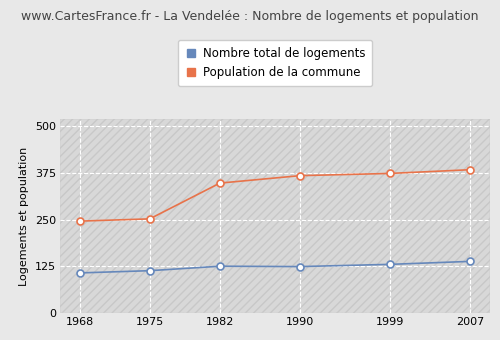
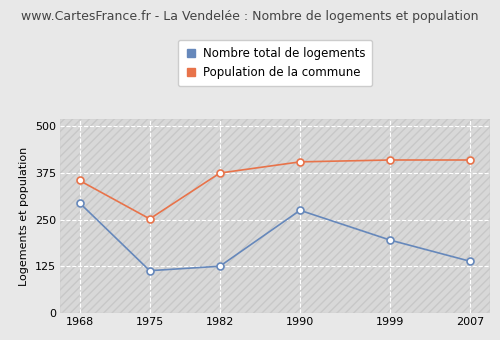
Nombre total de logements/1968: 107 -> 295
Population de la commune/1968: 246 -> 355
Population de la commune/1982: 348 -> 375
Nombre total de logements/1990: 124 -> 275
Population de la commune/1990: 368 -> 405
Nombre total de logements/1999: 130 -> 195
Population de la commune/1999: 374 -> 410
Population de la commune/2007: 384 -> 410
